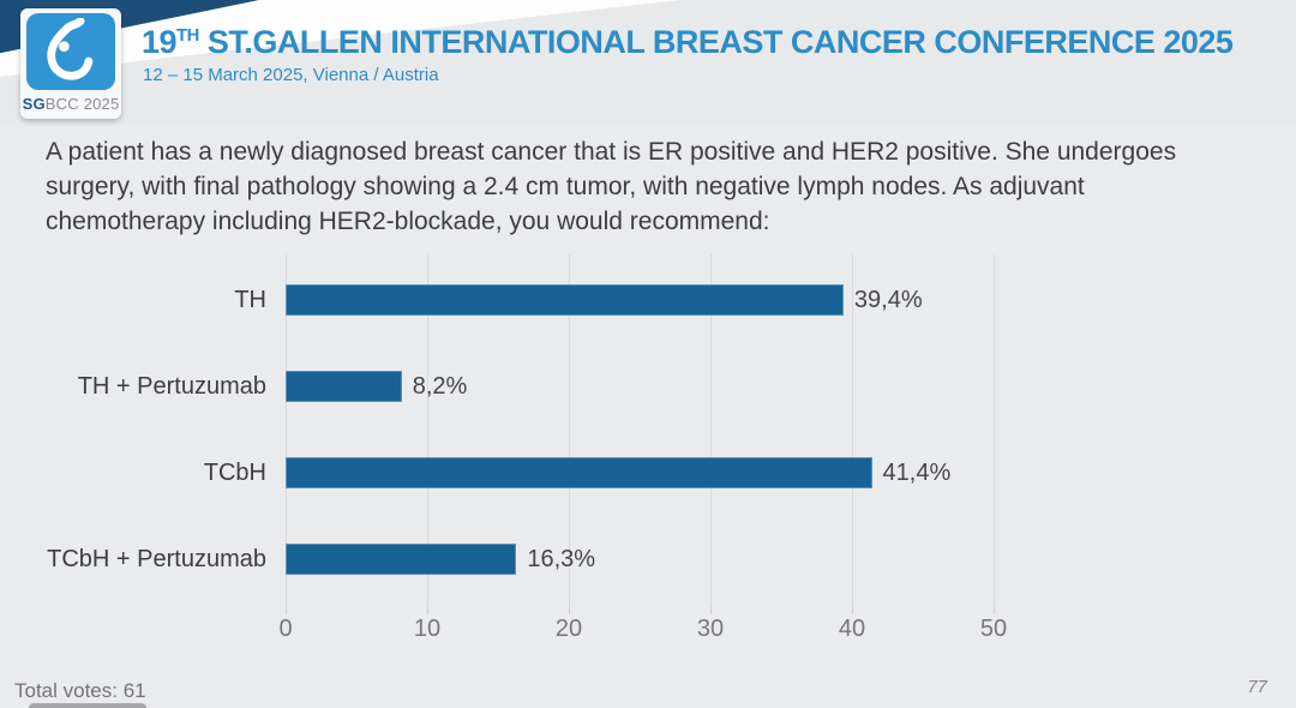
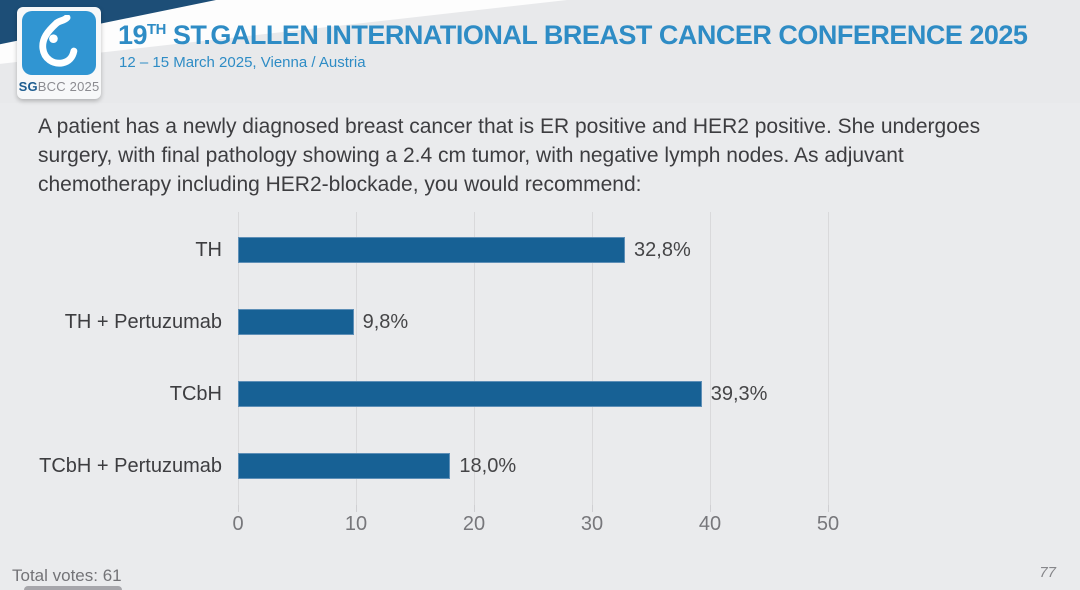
TH: 39,4% -> 32,8%
TH + Pertuzumab: 8,2% -> 9,8%
TCbH: 41,4% -> 39,3%
TCbH + Pertuzumab: 16,3% -> 18,0%
